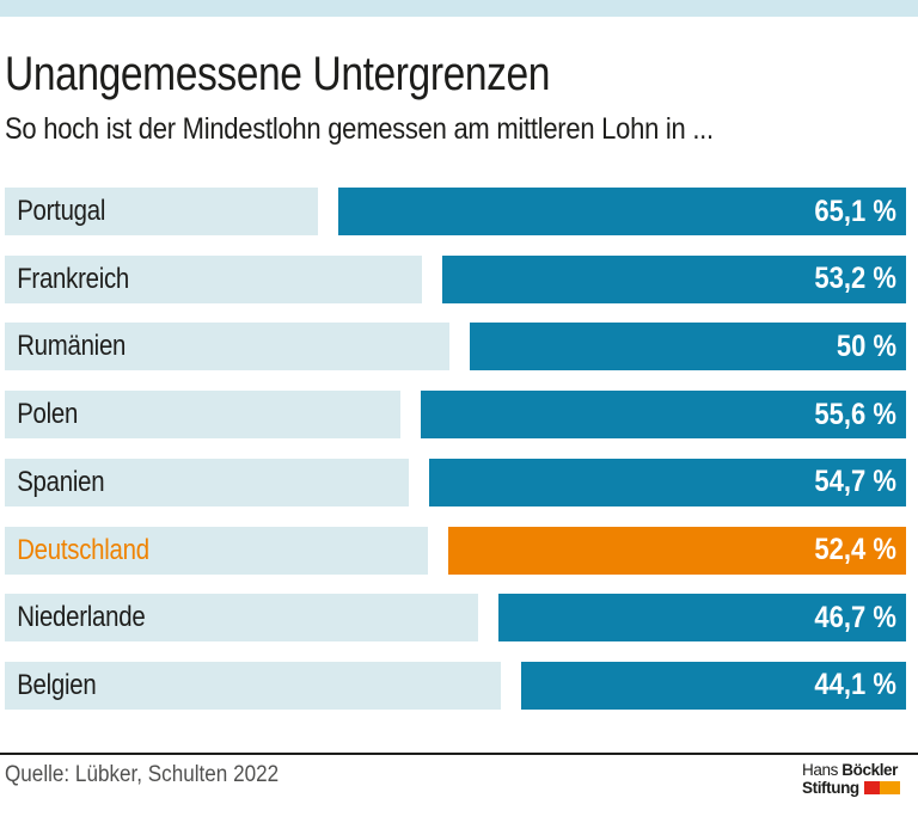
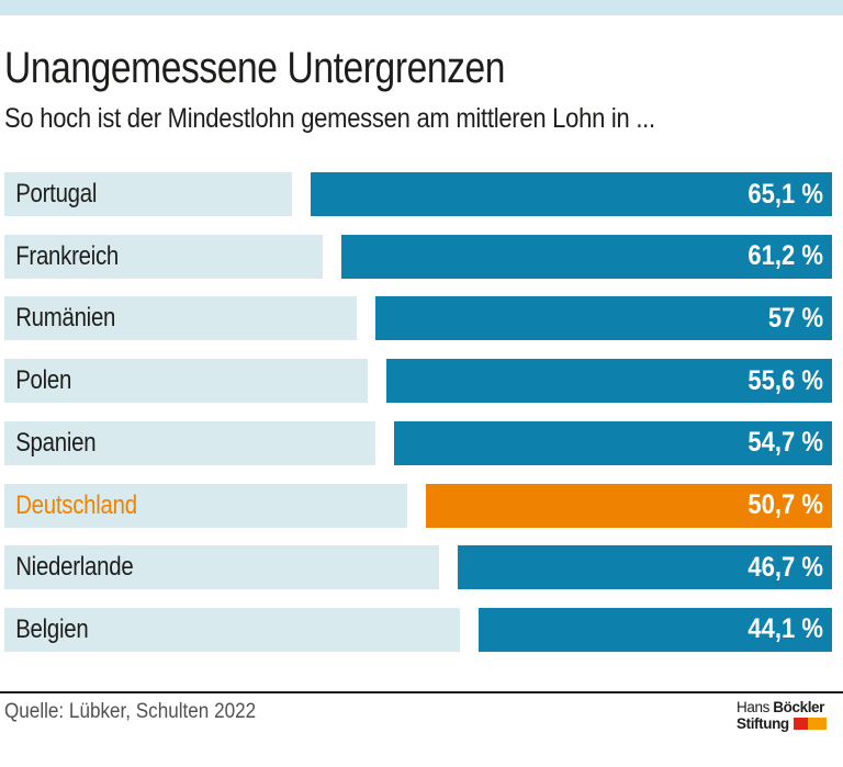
Frankreich: 53,2 -> 61,2
Rumänien: 50 -> 57
Deutschland: 52,4 -> 50,7
